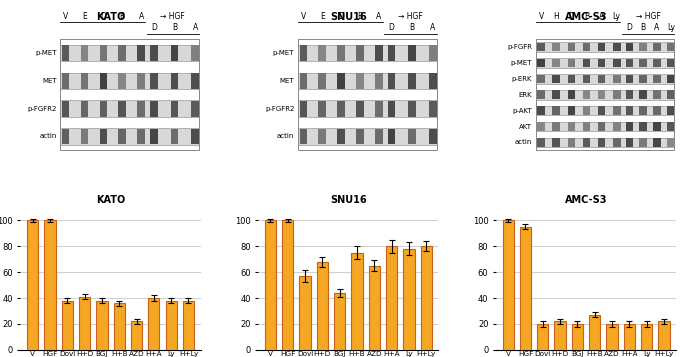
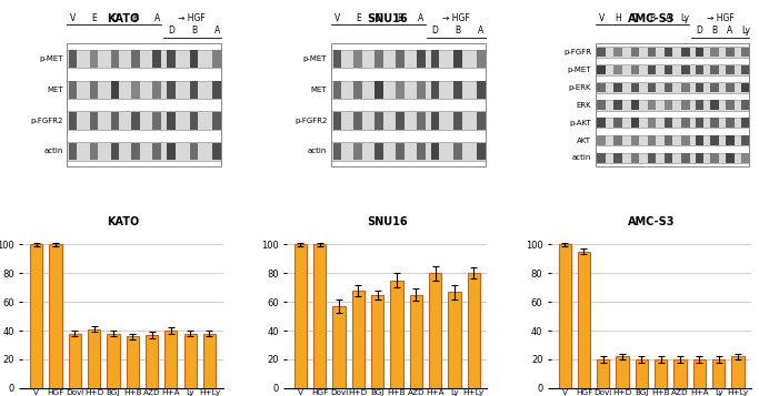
KATO/AZD: 22 -> 37
SNU16/BGJ: 44 -> 65
SNU16/Ly: 78 -> 67
AMC-S3/H+B: 27 -> 20
